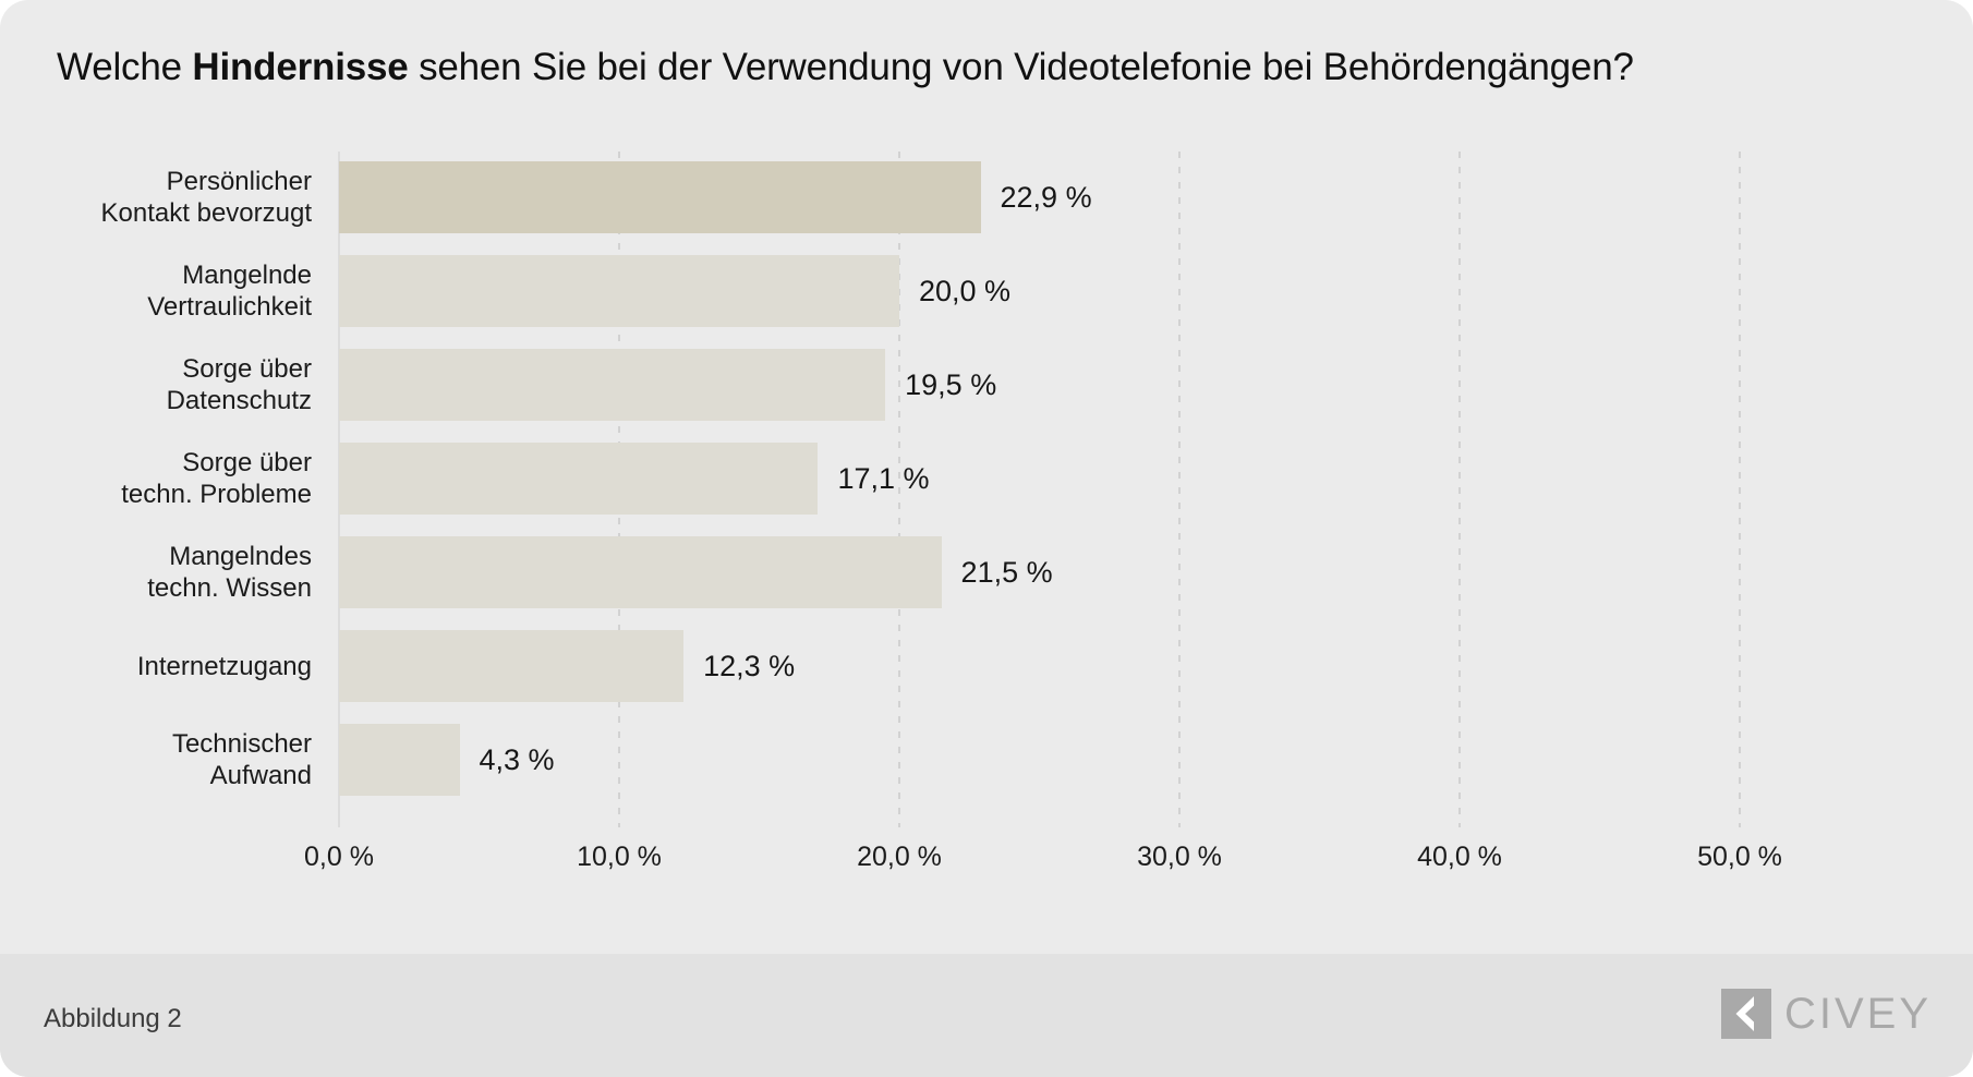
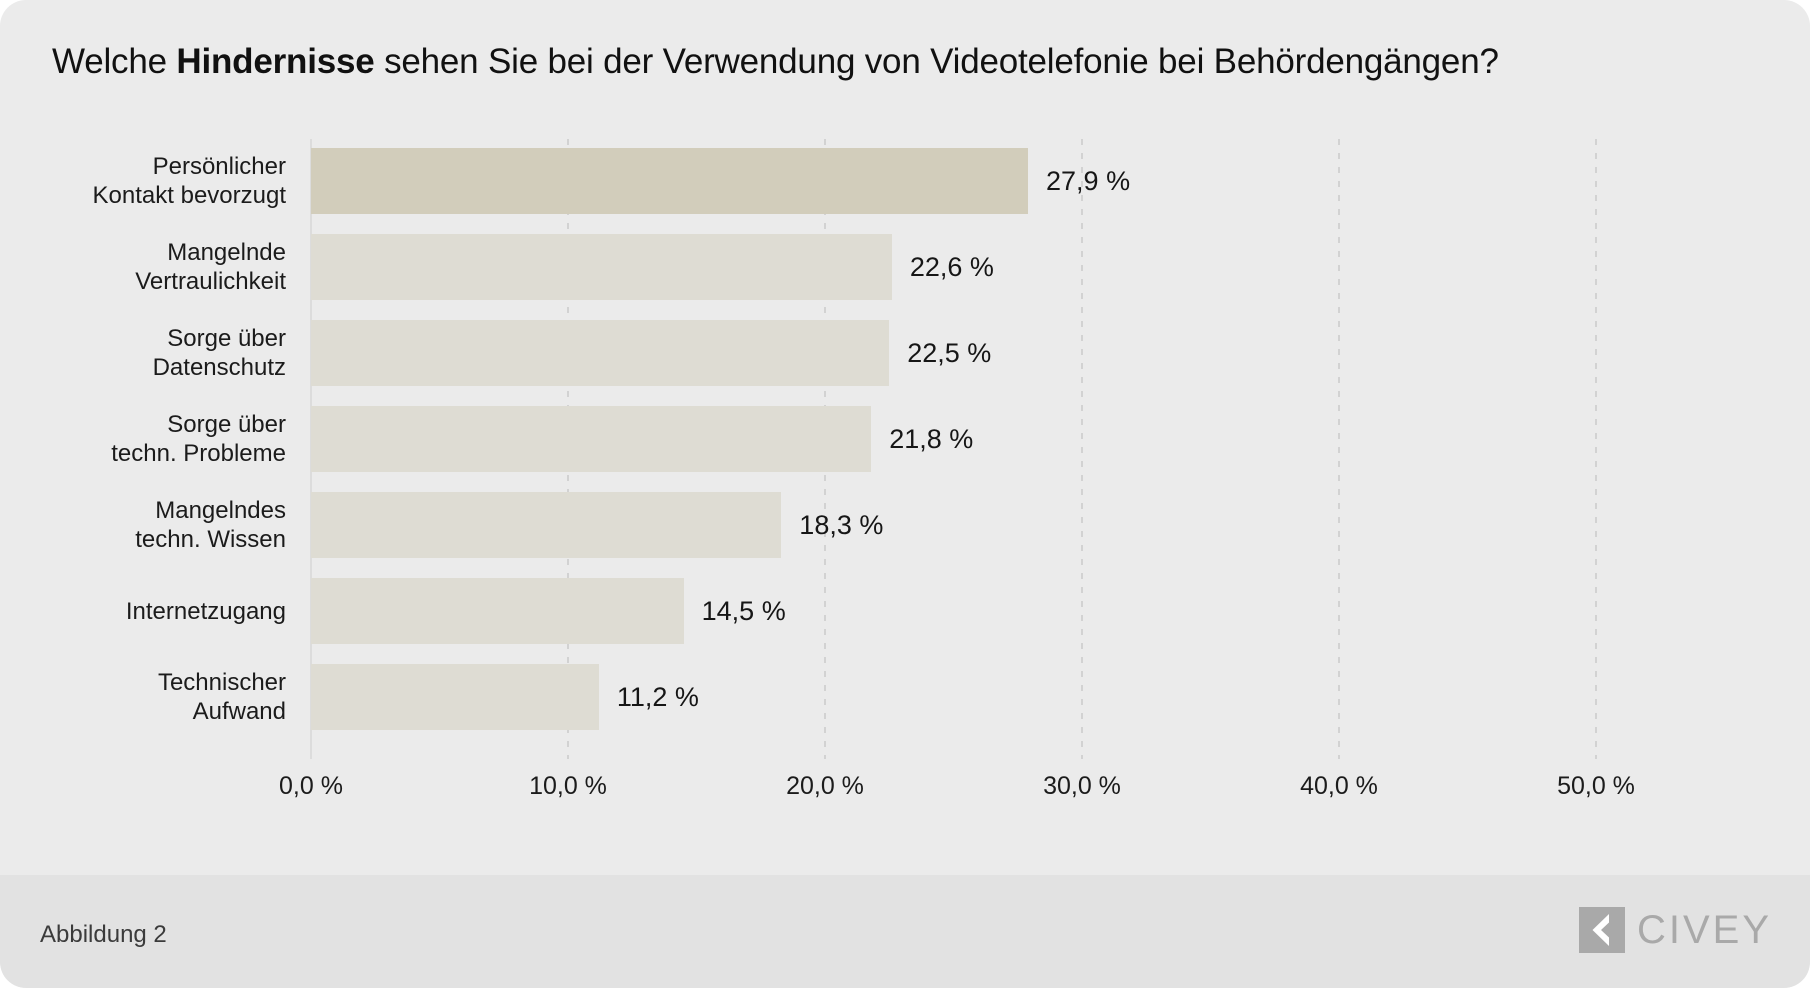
Persönlicher Kontakt bevorzugt: 22,9 -> 27,9
Mangelnde Vertraulichkeit: 20,0 -> 22,6
Sorge über Datenschutz: 19,5 -> 22,5
Sorge über techn. Probleme: 17,1 -> 21,8
Mangelndes techn. Wissen: 21,5 -> 18,3
Internetzugang: 12,3 -> 14,5
Technischer Aufwand: 4,3 -> 11,2
